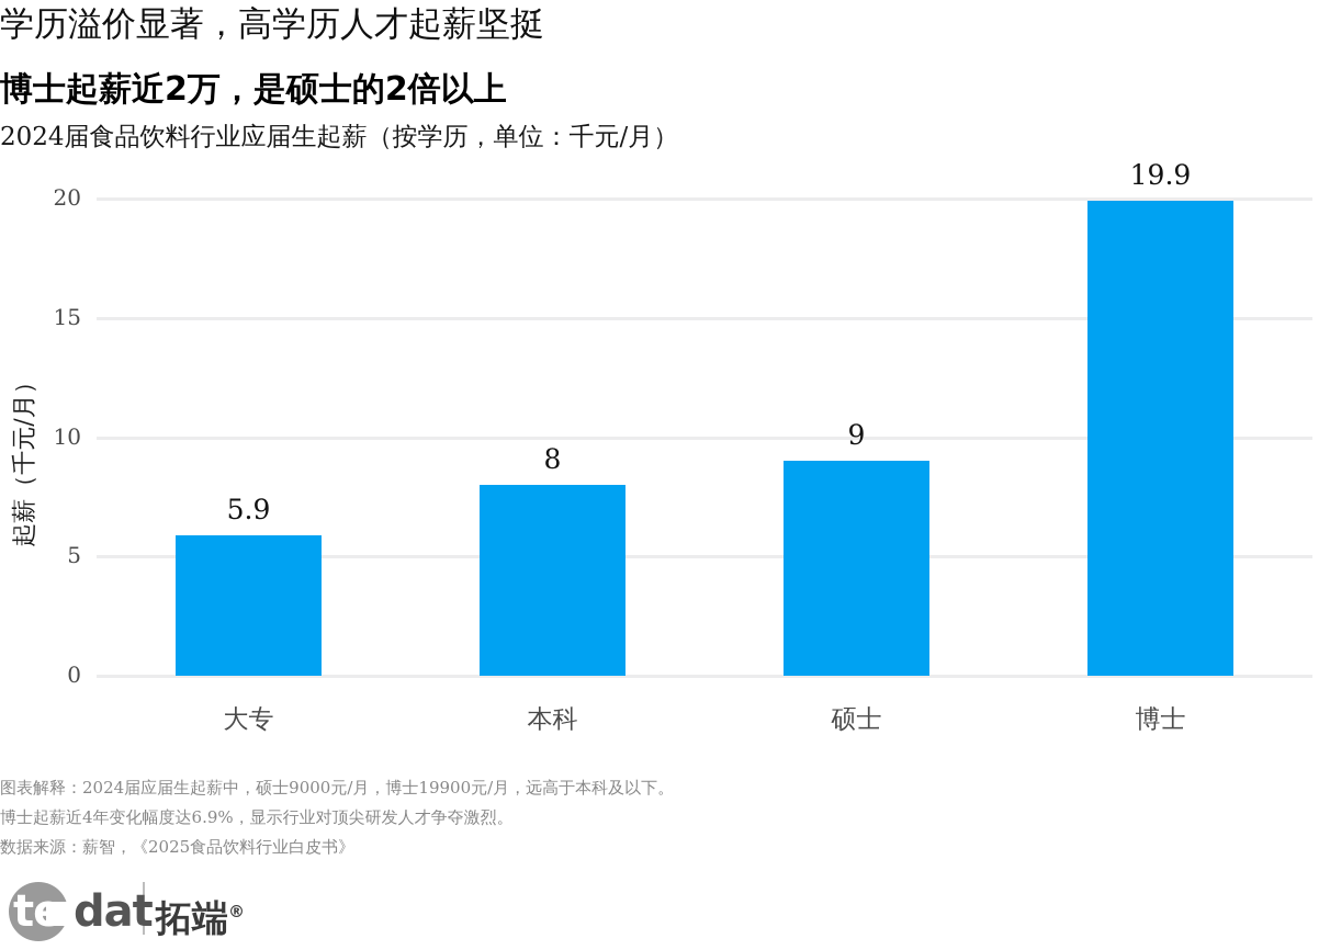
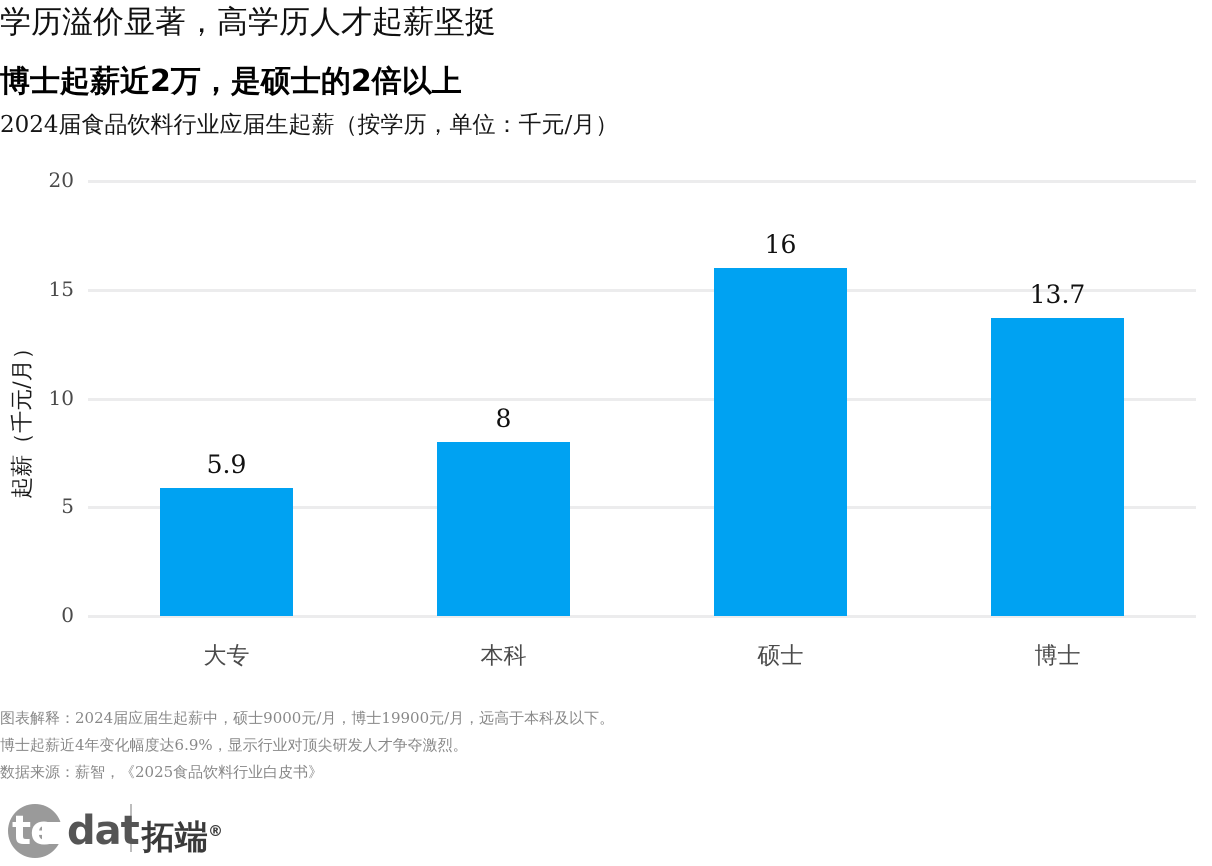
硕士: 9 -> 16
博士: 19.9 -> 13.7
